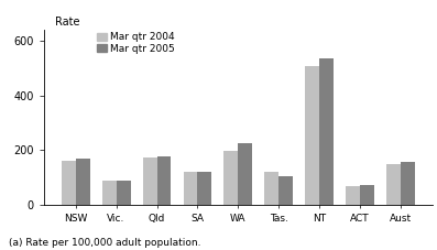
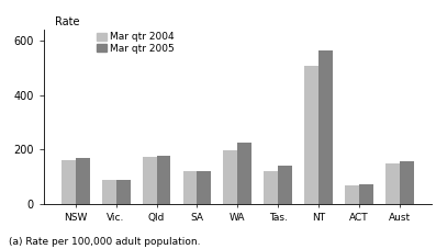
Mar qtr 2005/Tas.: 105 -> 140
Mar qtr 2005/NT: 535 -> 565
